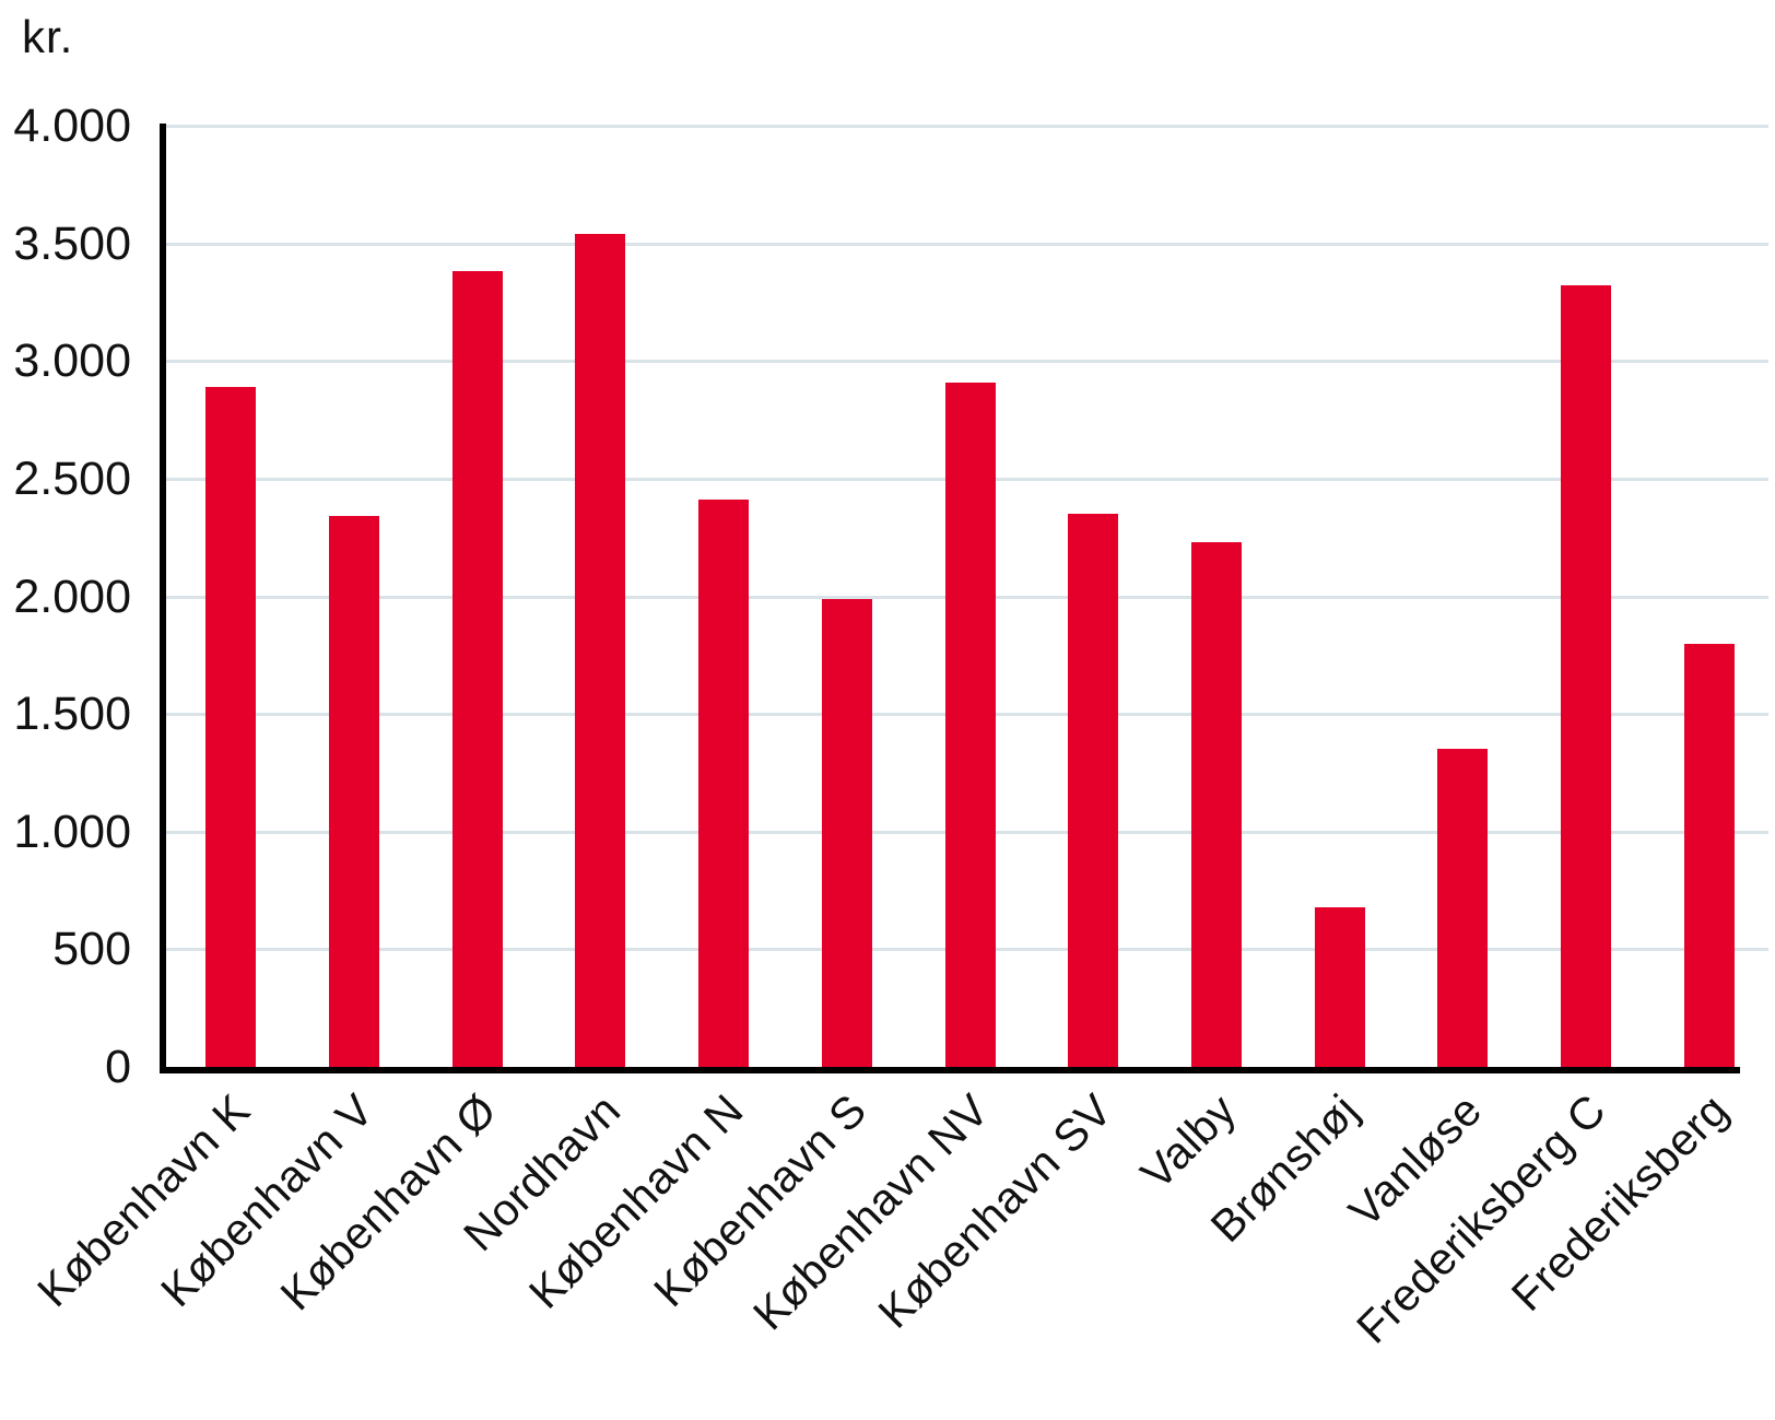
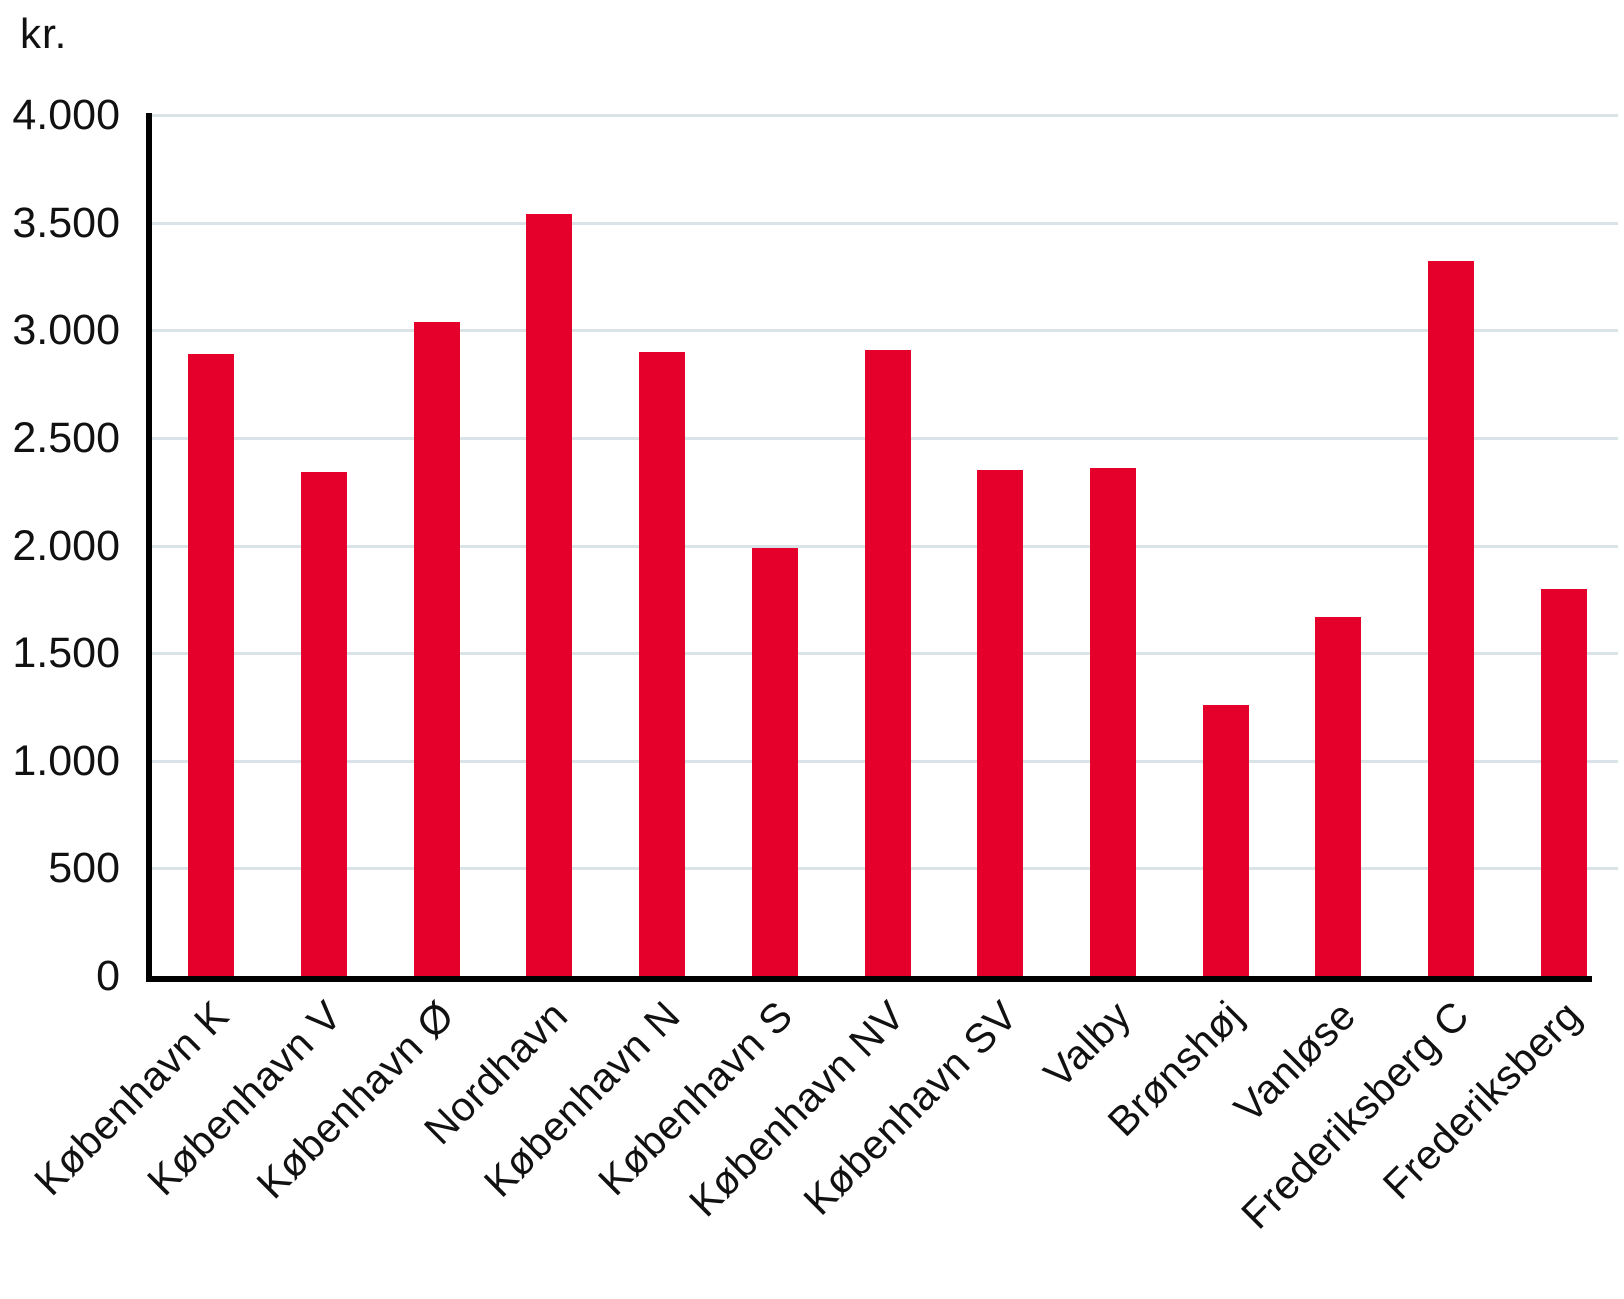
København Ø: 3380 -> 3040
København N: 2410 -> 2900
Valby: 2230 -> 2360
Brønshøj: 680 -> 1260
Vanløse: 1350 -> 1670
